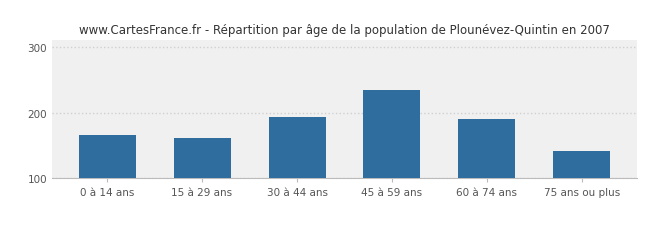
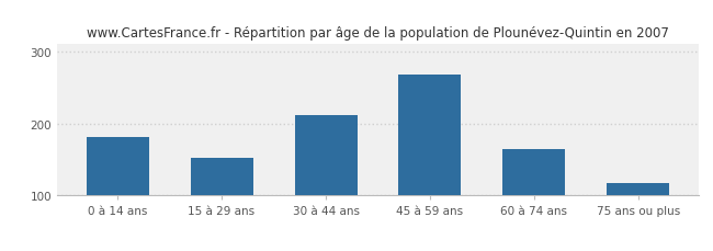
0 à 14 ans: 166 -> 181
15 à 29 ans: 162 -> 152
30 à 44 ans: 194 -> 212
45 à 59 ans: 234 -> 268
60 à 74 ans: 190 -> 165
75 ans ou plus: 142 -> 118
